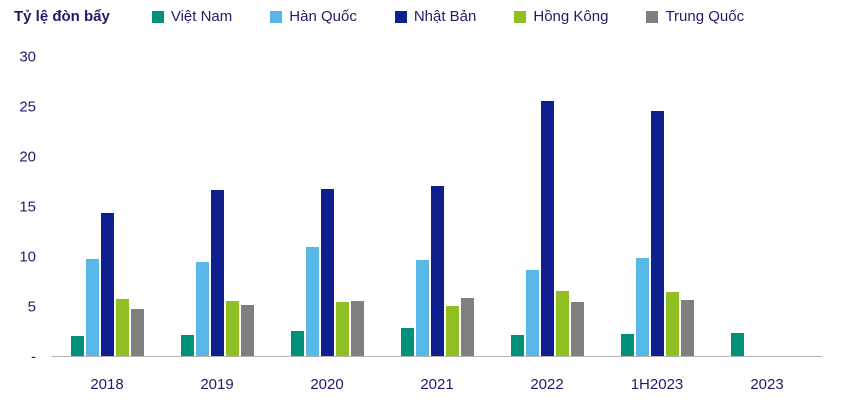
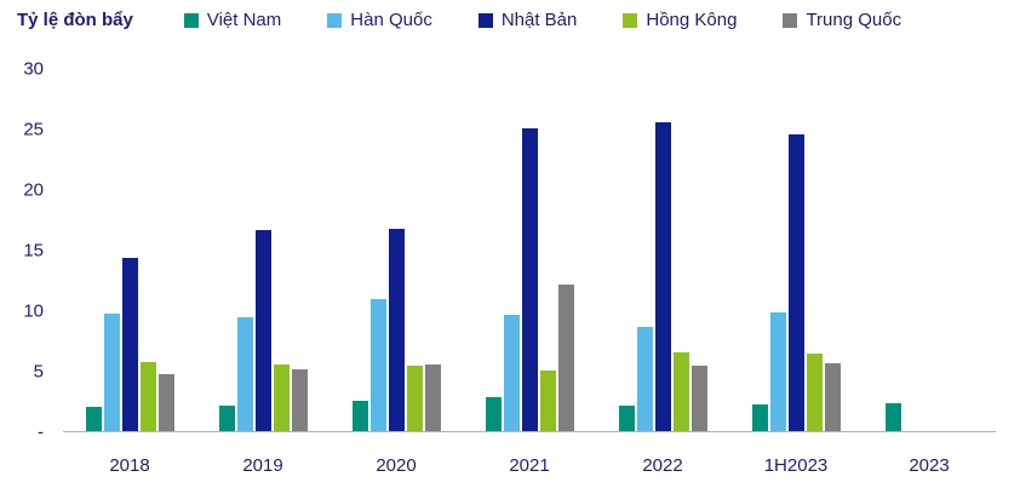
Nhật Bản/2021: 17.1 -> 25.1
Trung Quốc/2021: 5.8 -> 12.1
